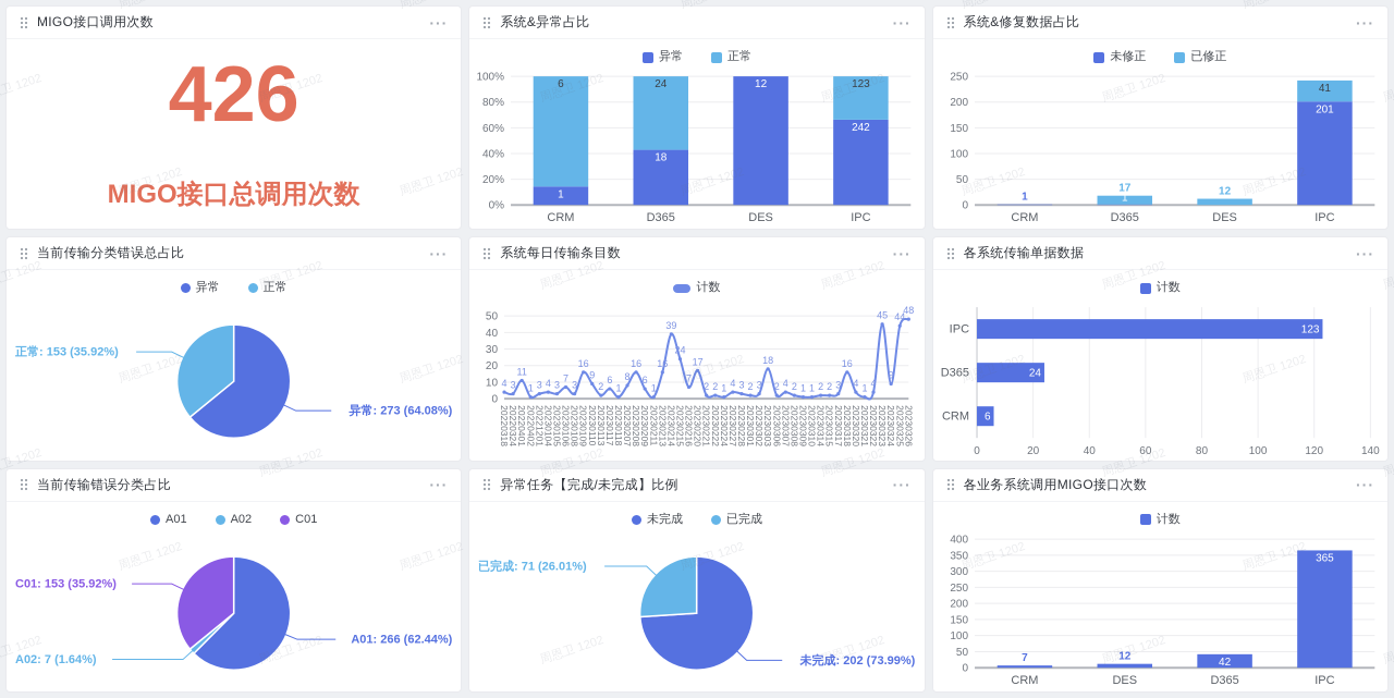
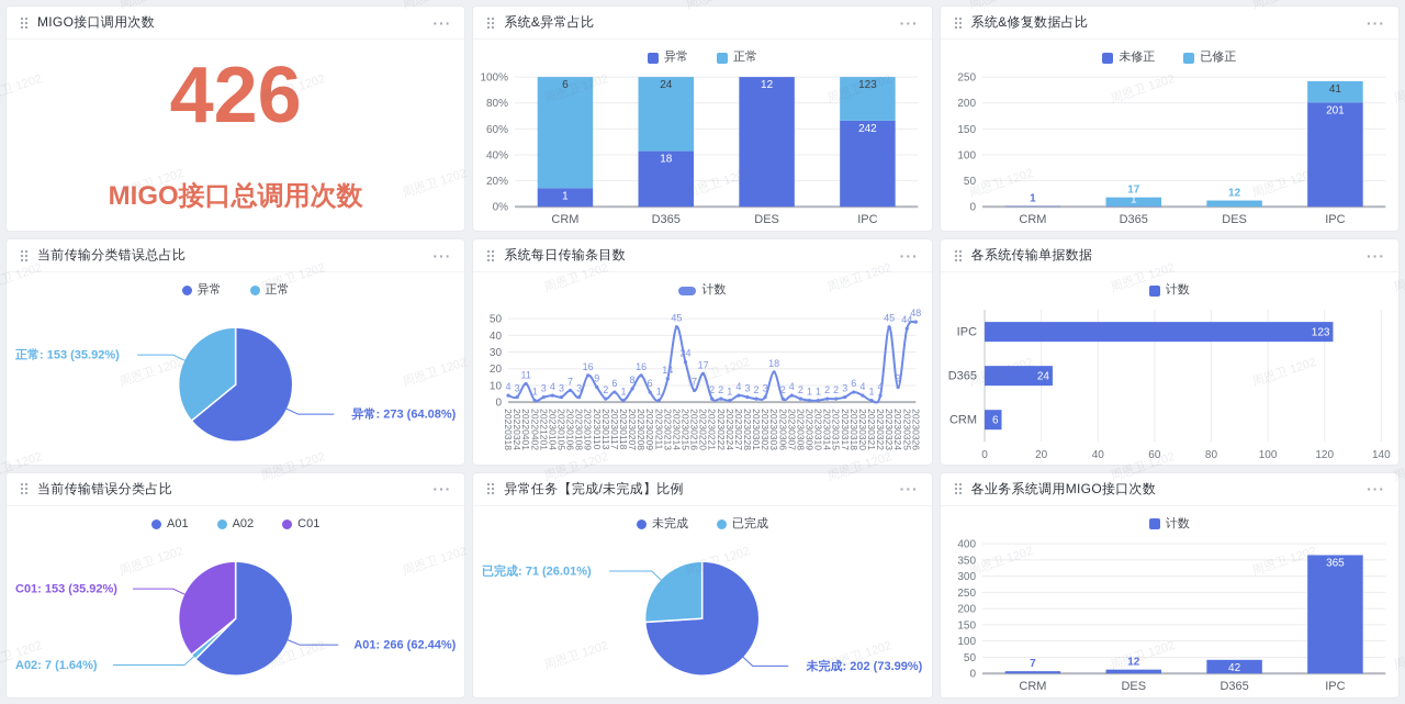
系统每日传输条目数/20230213: 16 -> 14
系统每日传输条目数/20230214: 39 -> 45
系统每日传输条目数/20230318: 16 -> 6
